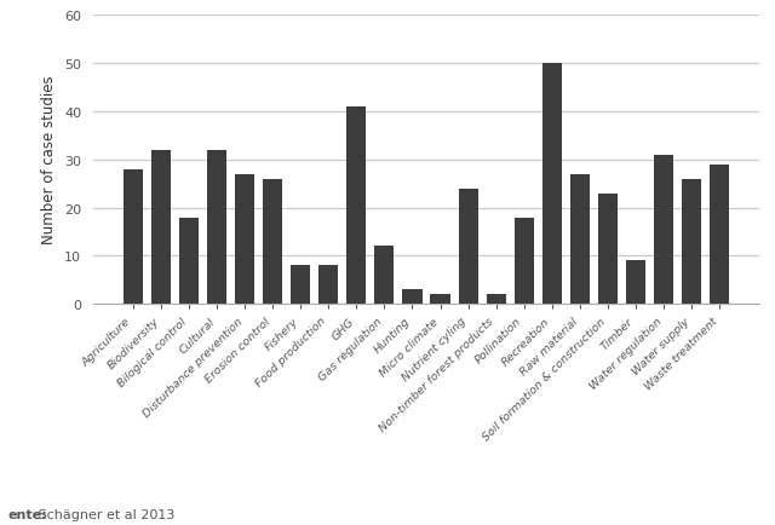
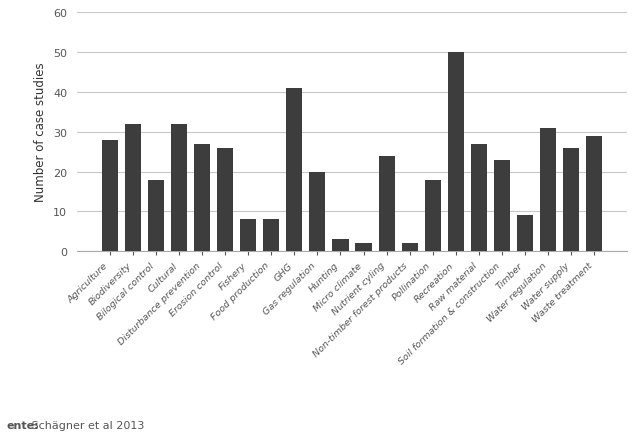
Gas regulation: 12 -> 20
